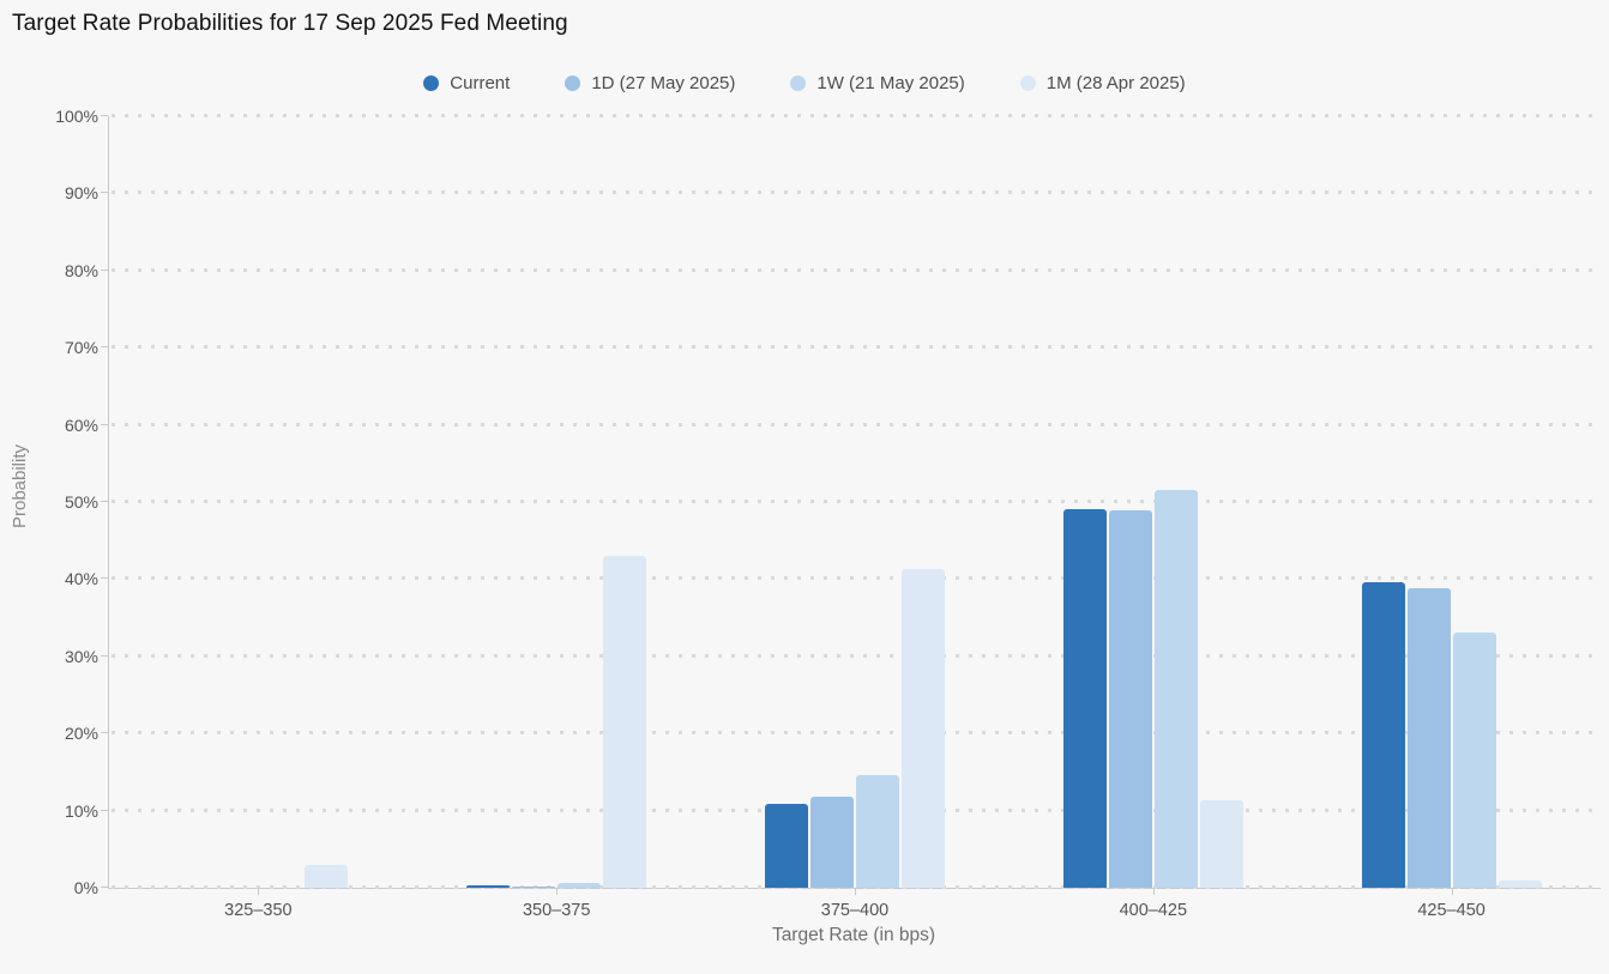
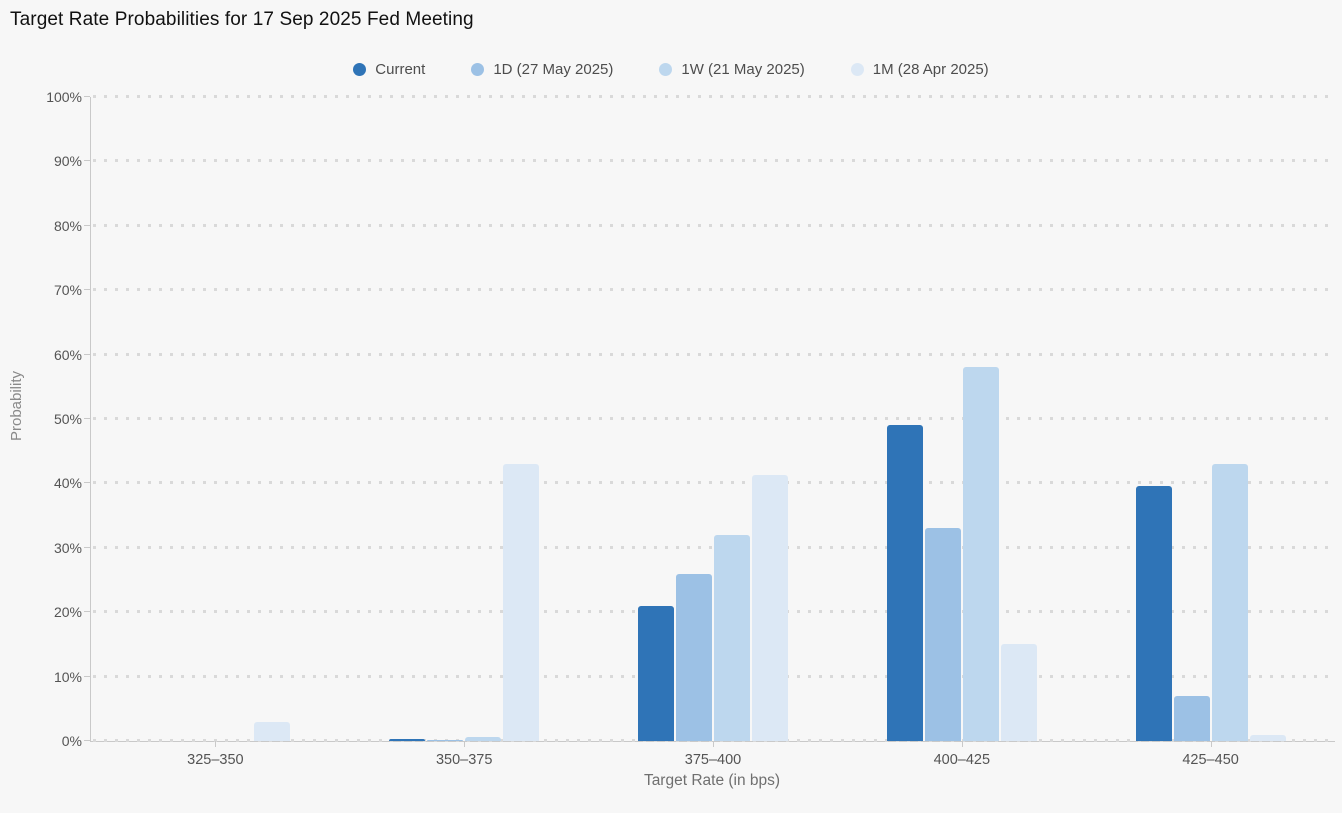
Current/375–400: 11% -> 21%
1D (27 May 2025)/375–400: 12% -> 26%
1W (21 May 2025)/375–400: 15% -> 32%
1D (27 May 2025)/400–425: 49% -> 33%
1W (21 May 2025)/400–425: 52% -> 58%
1M (28 Apr 2025)/400–425: 11% -> 15%
1D (27 May 2025)/425–450: 39% -> 7%
1W (21 May 2025)/425–450: 33% -> 43%
